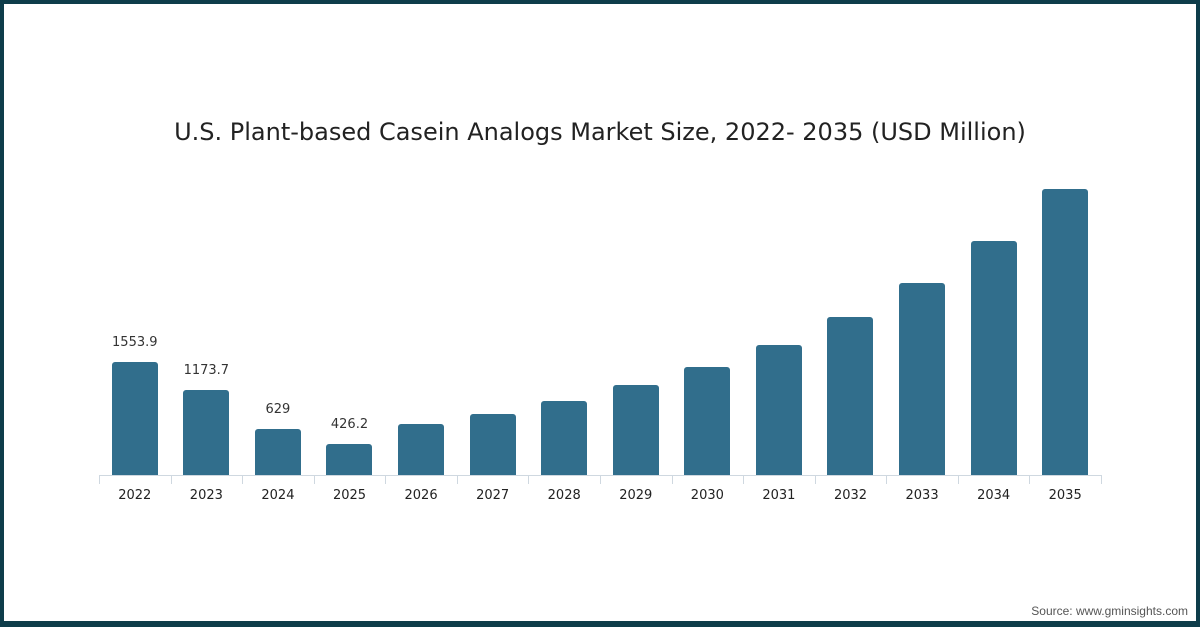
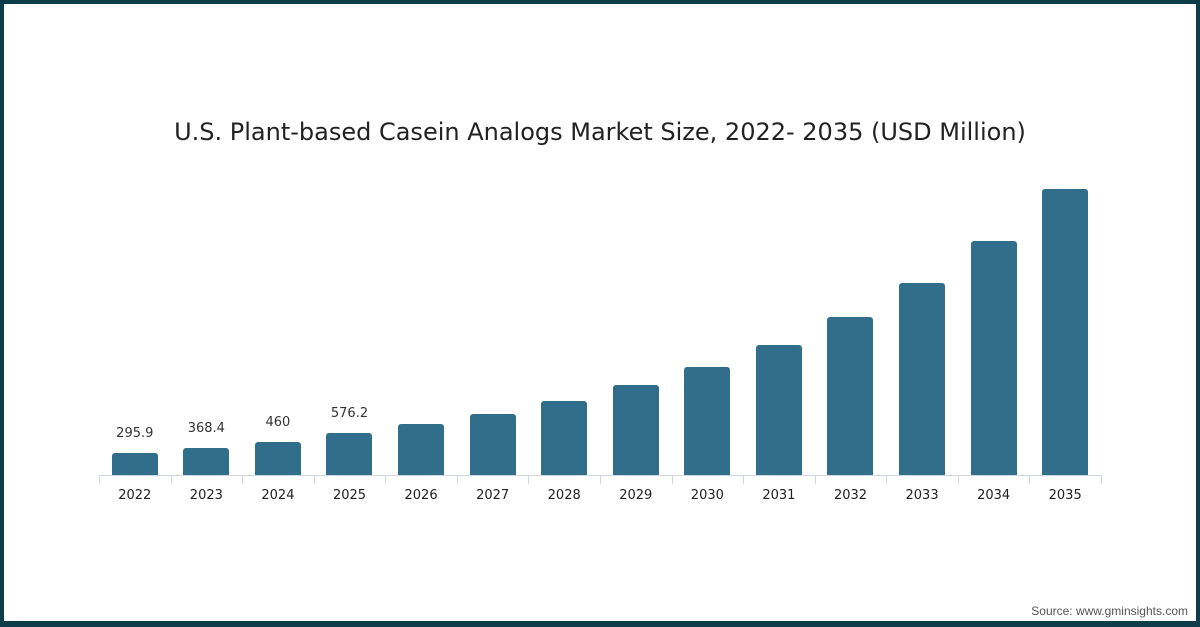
2022: 1553.9 -> 295.9
2023: 1173.7 -> 368.4
2024: 629 -> 460
2025: 426.2 -> 576.2
